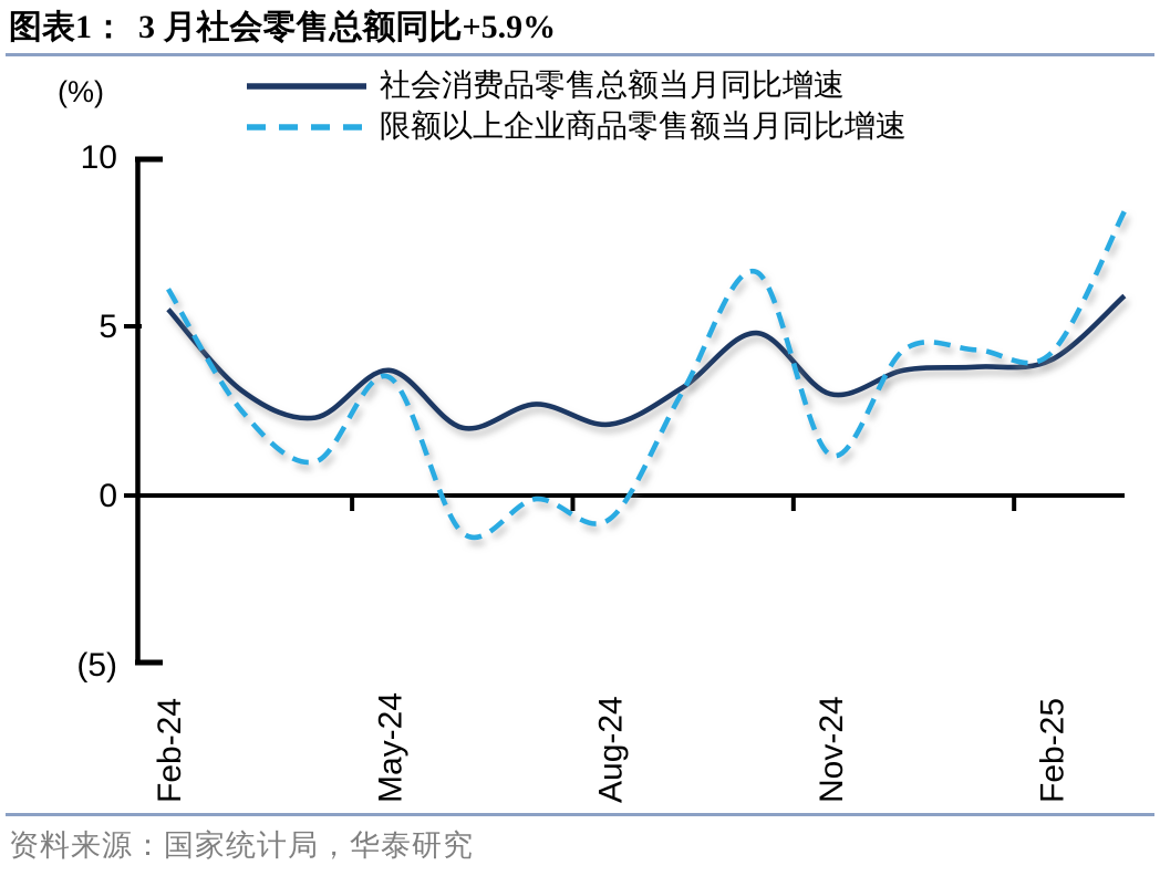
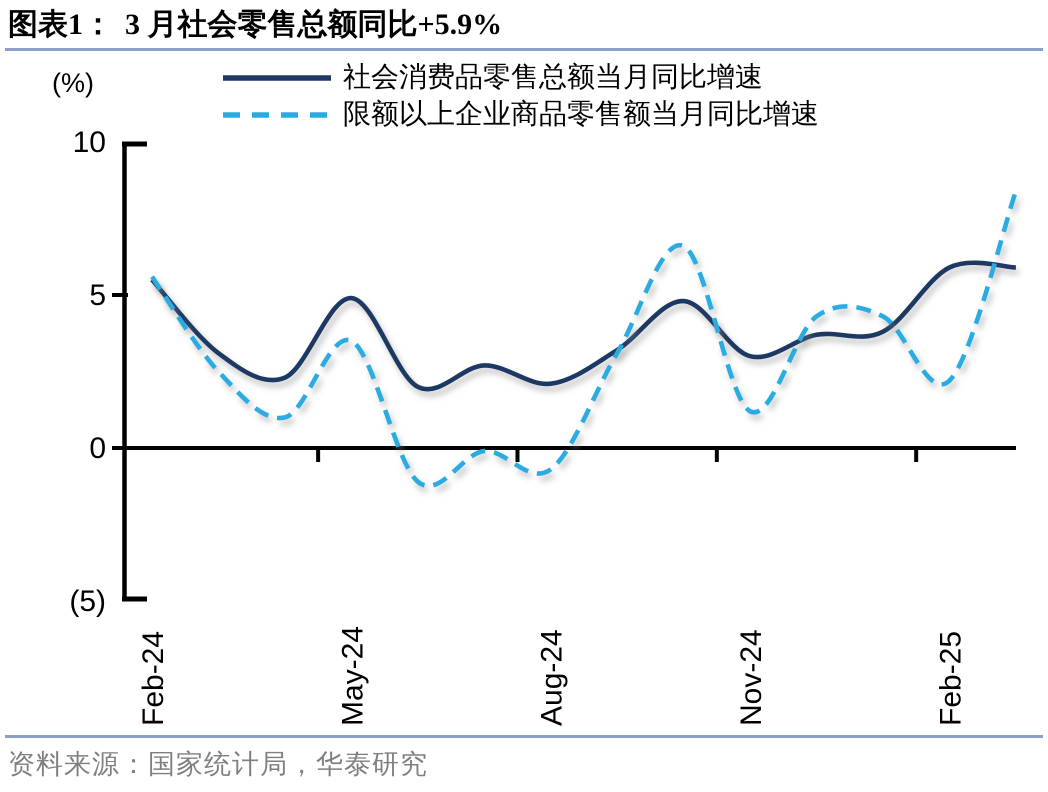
限额以上企业商品零售额当月同比增速/Feb-24: 6.1 -> 5.6
社会消费品零售总额当月同比增速/May-24: 3.7 -> 4.9
社会消费品零售总额当月同比增速/Feb-25: 4.0 -> 5.9
限额以上企业商品零售额当月同比增速/Feb-25: 4.2 -> 2.2
